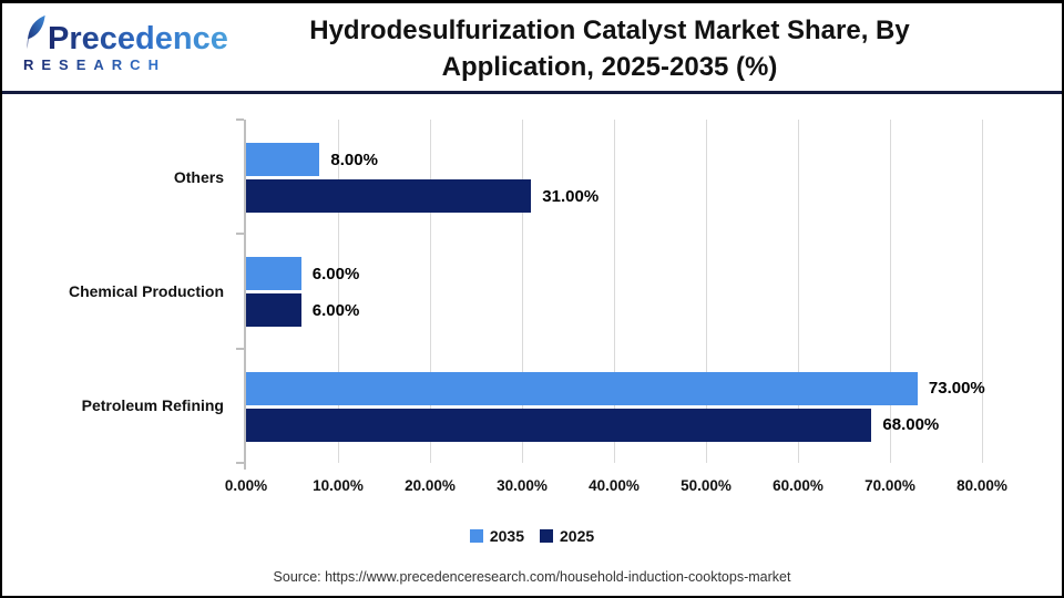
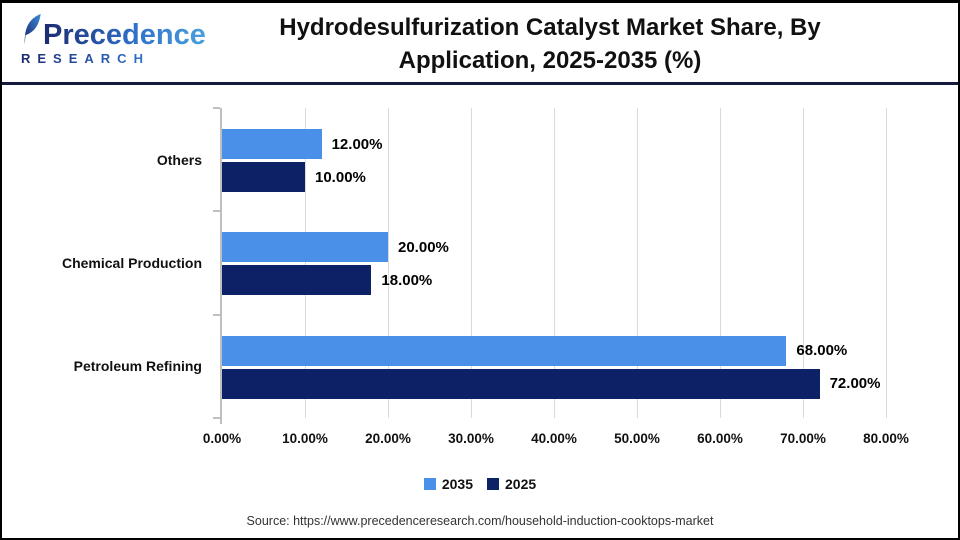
2035/Others: 8.00% -> 12.00%
2025/Others: 31.00% -> 10.00%
2035/Chemical Production: 6.00% -> 20.00%
2025/Chemical Production: 6.00% -> 18.00%
2035/Petroleum Refining: 73.00% -> 68.00%
2025/Petroleum Refining: 68.00% -> 72.00%
